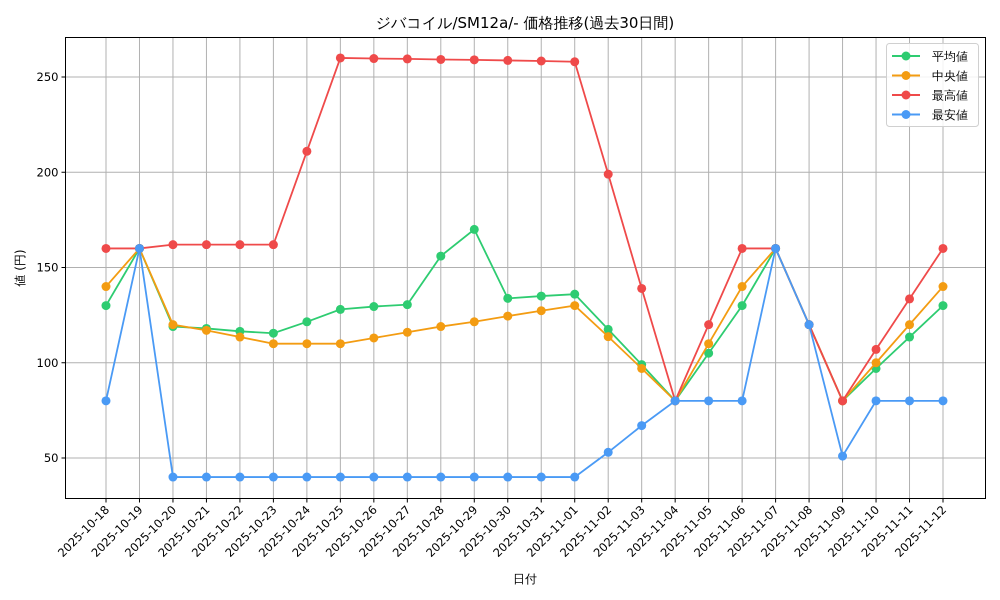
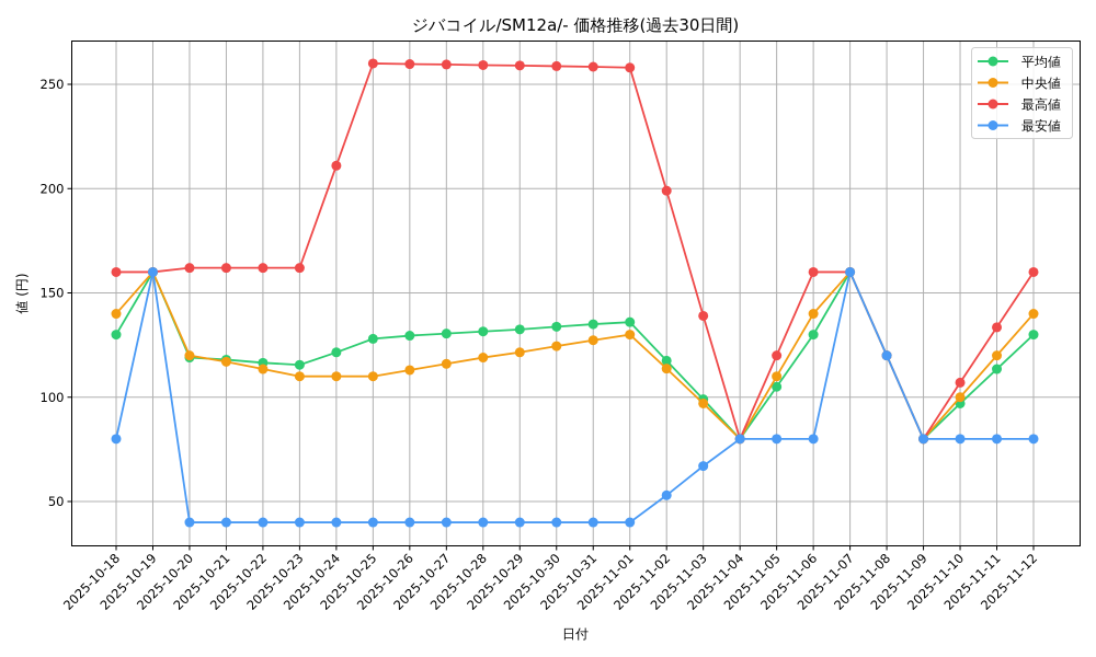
平均値/2025-10-28: 156 -> 132
平均値/2025-10-29: 170 -> 132
最安値/2025-11-09: 51 -> 80
